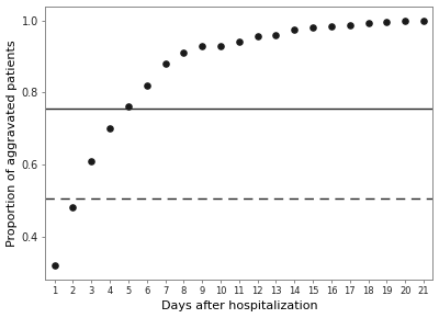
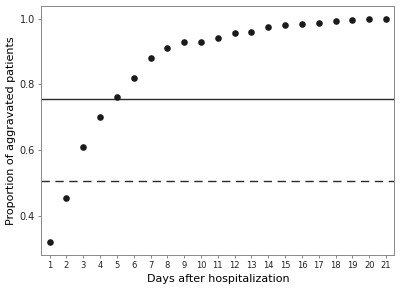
2: 0.480 -> 0.455
